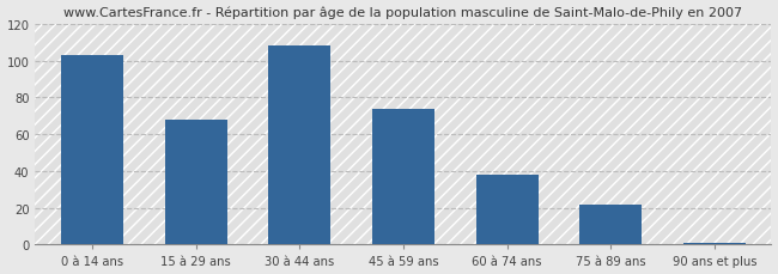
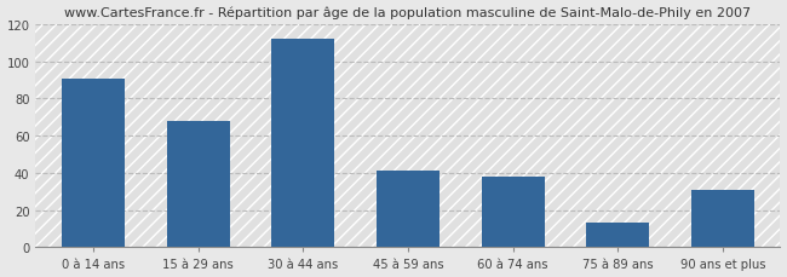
0 à 14 ans: 103 -> 91
30 à 44 ans: 108 -> 112
45 à 59 ans: 74 -> 41
75 à 89 ans: 22 -> 13
90 ans et plus: 1 -> 31
